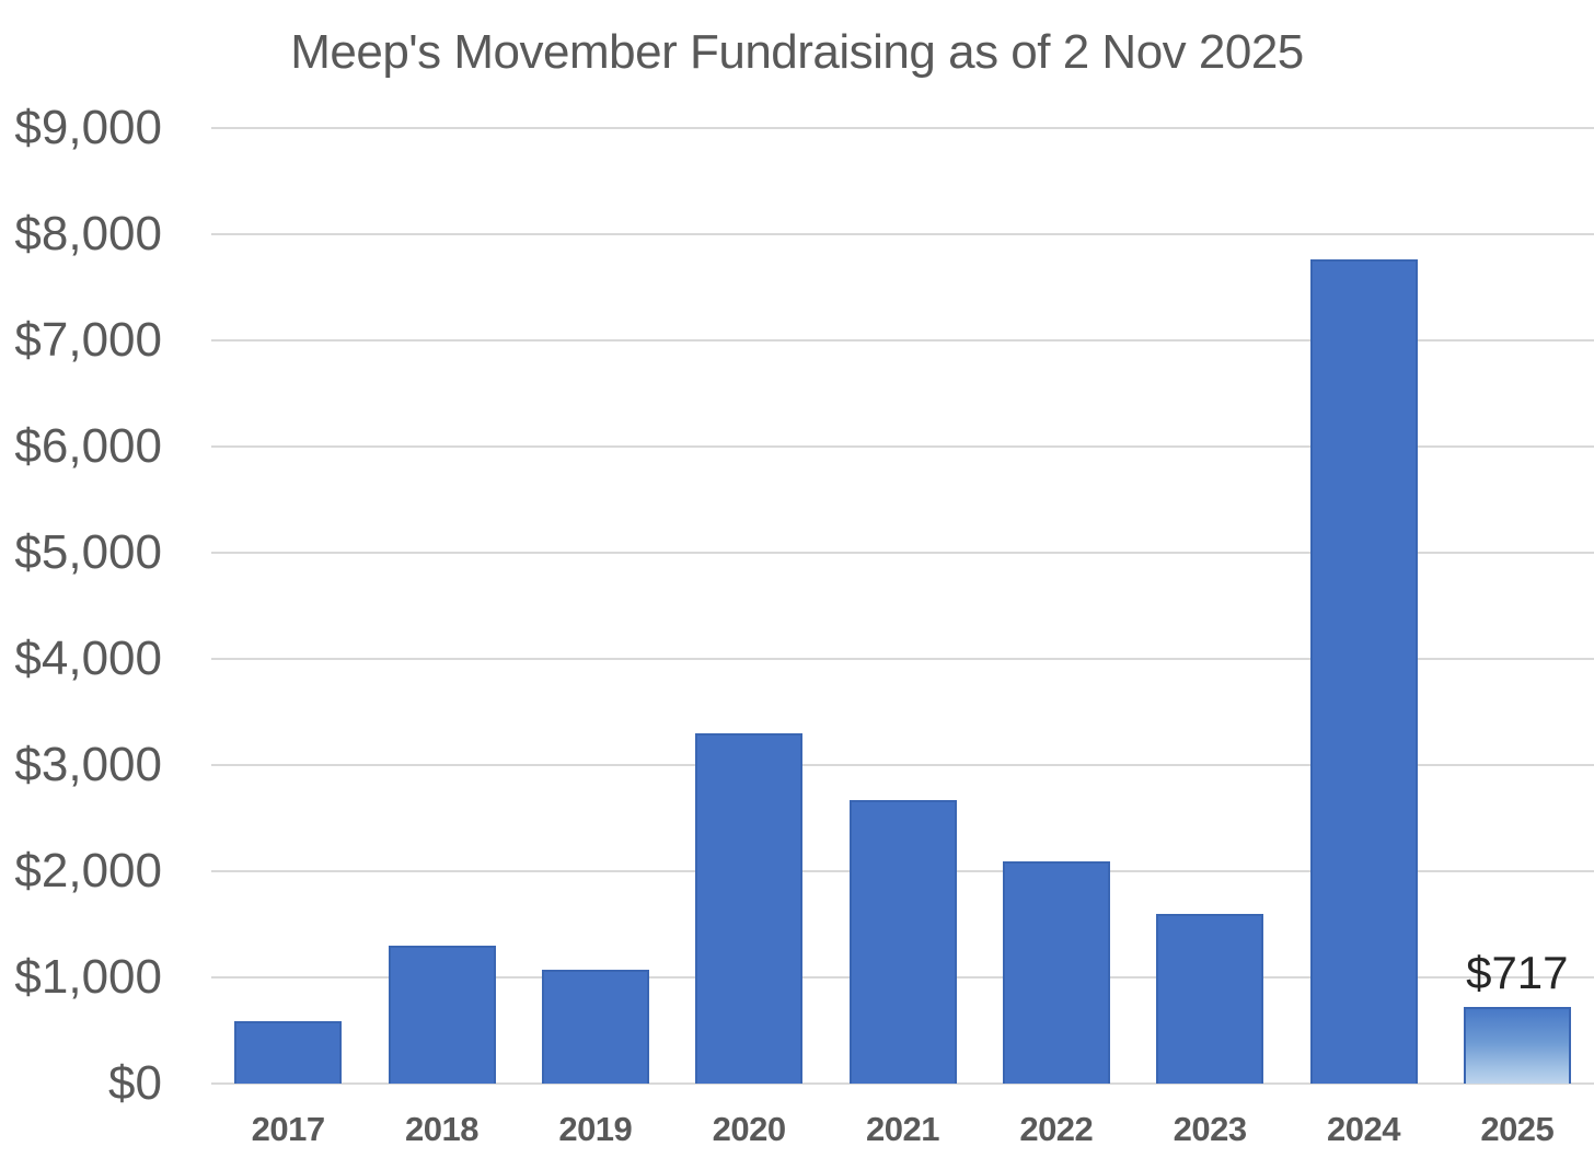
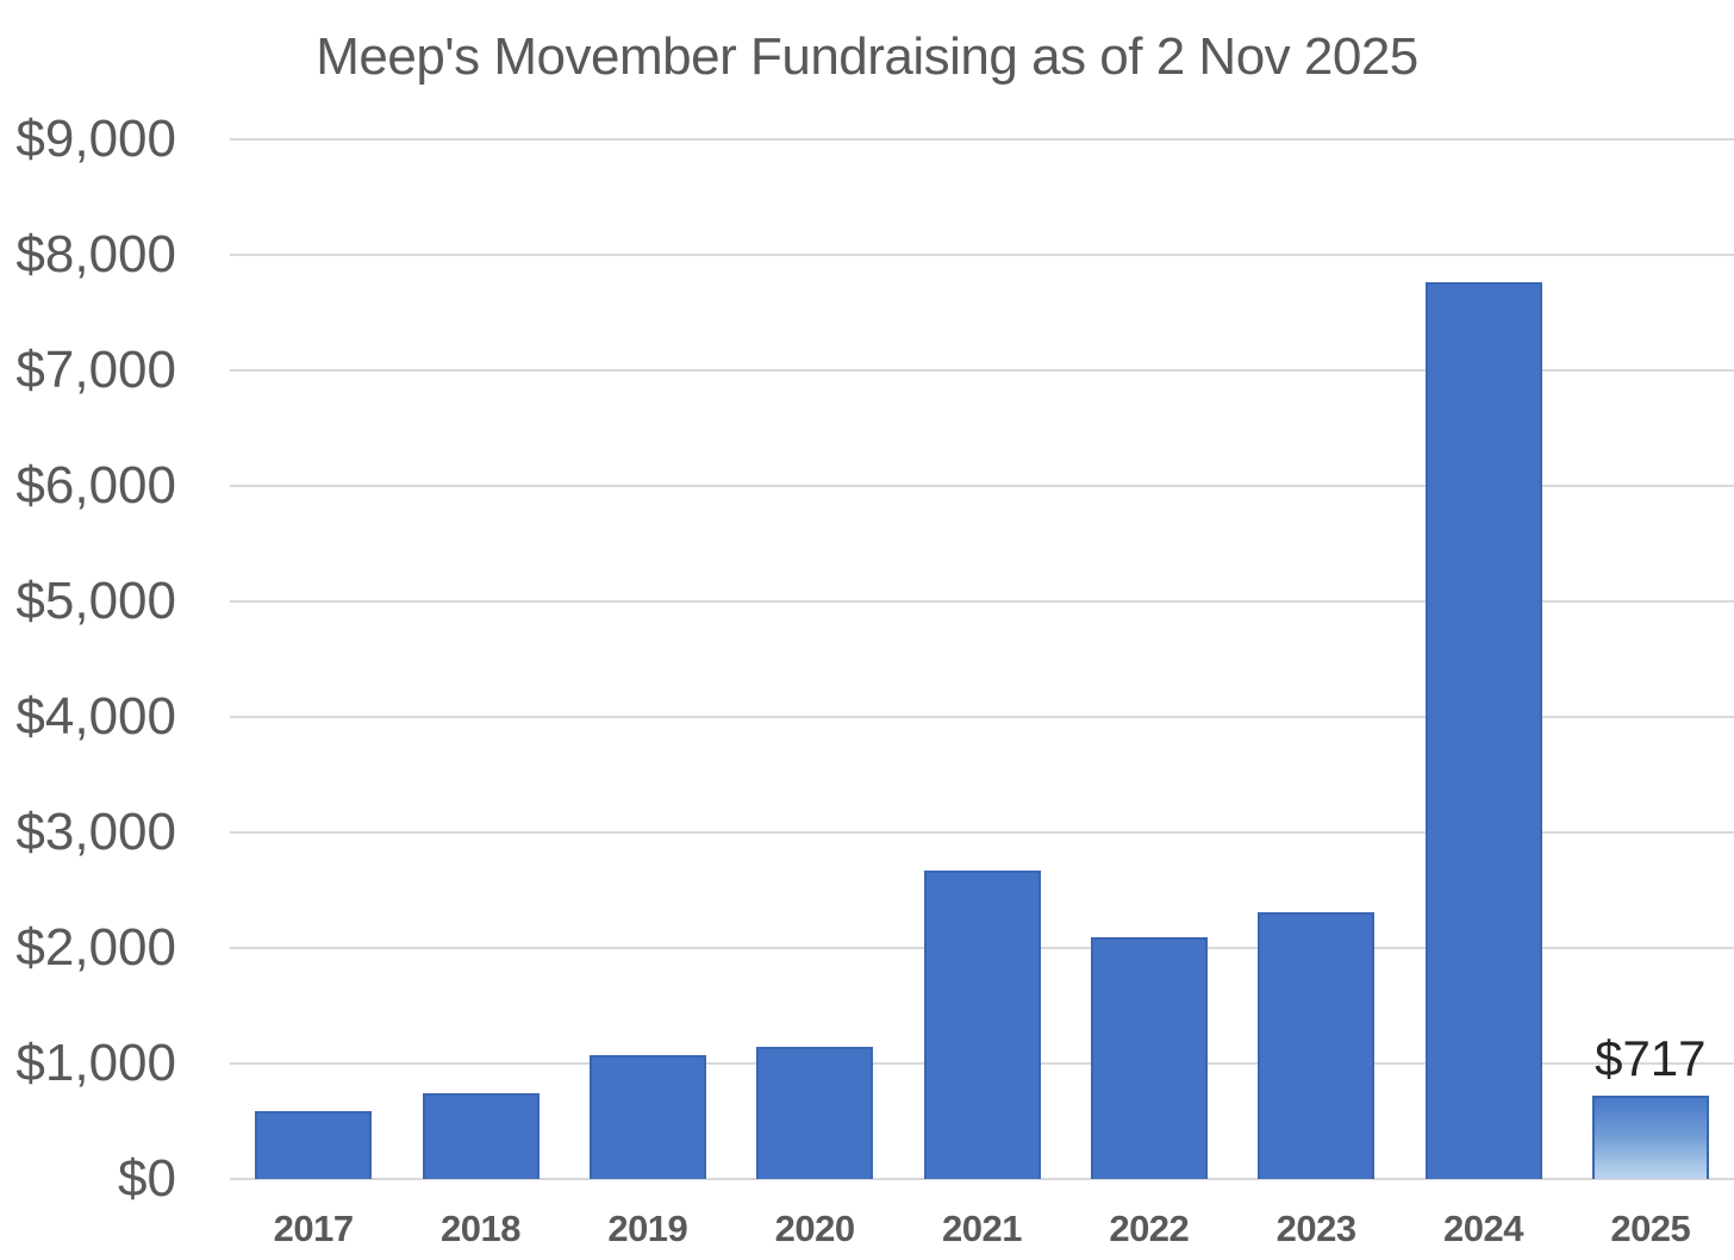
2018: $1300 -> $700
2020: $3300 -> $1100
2023: $1600 -> $2300
